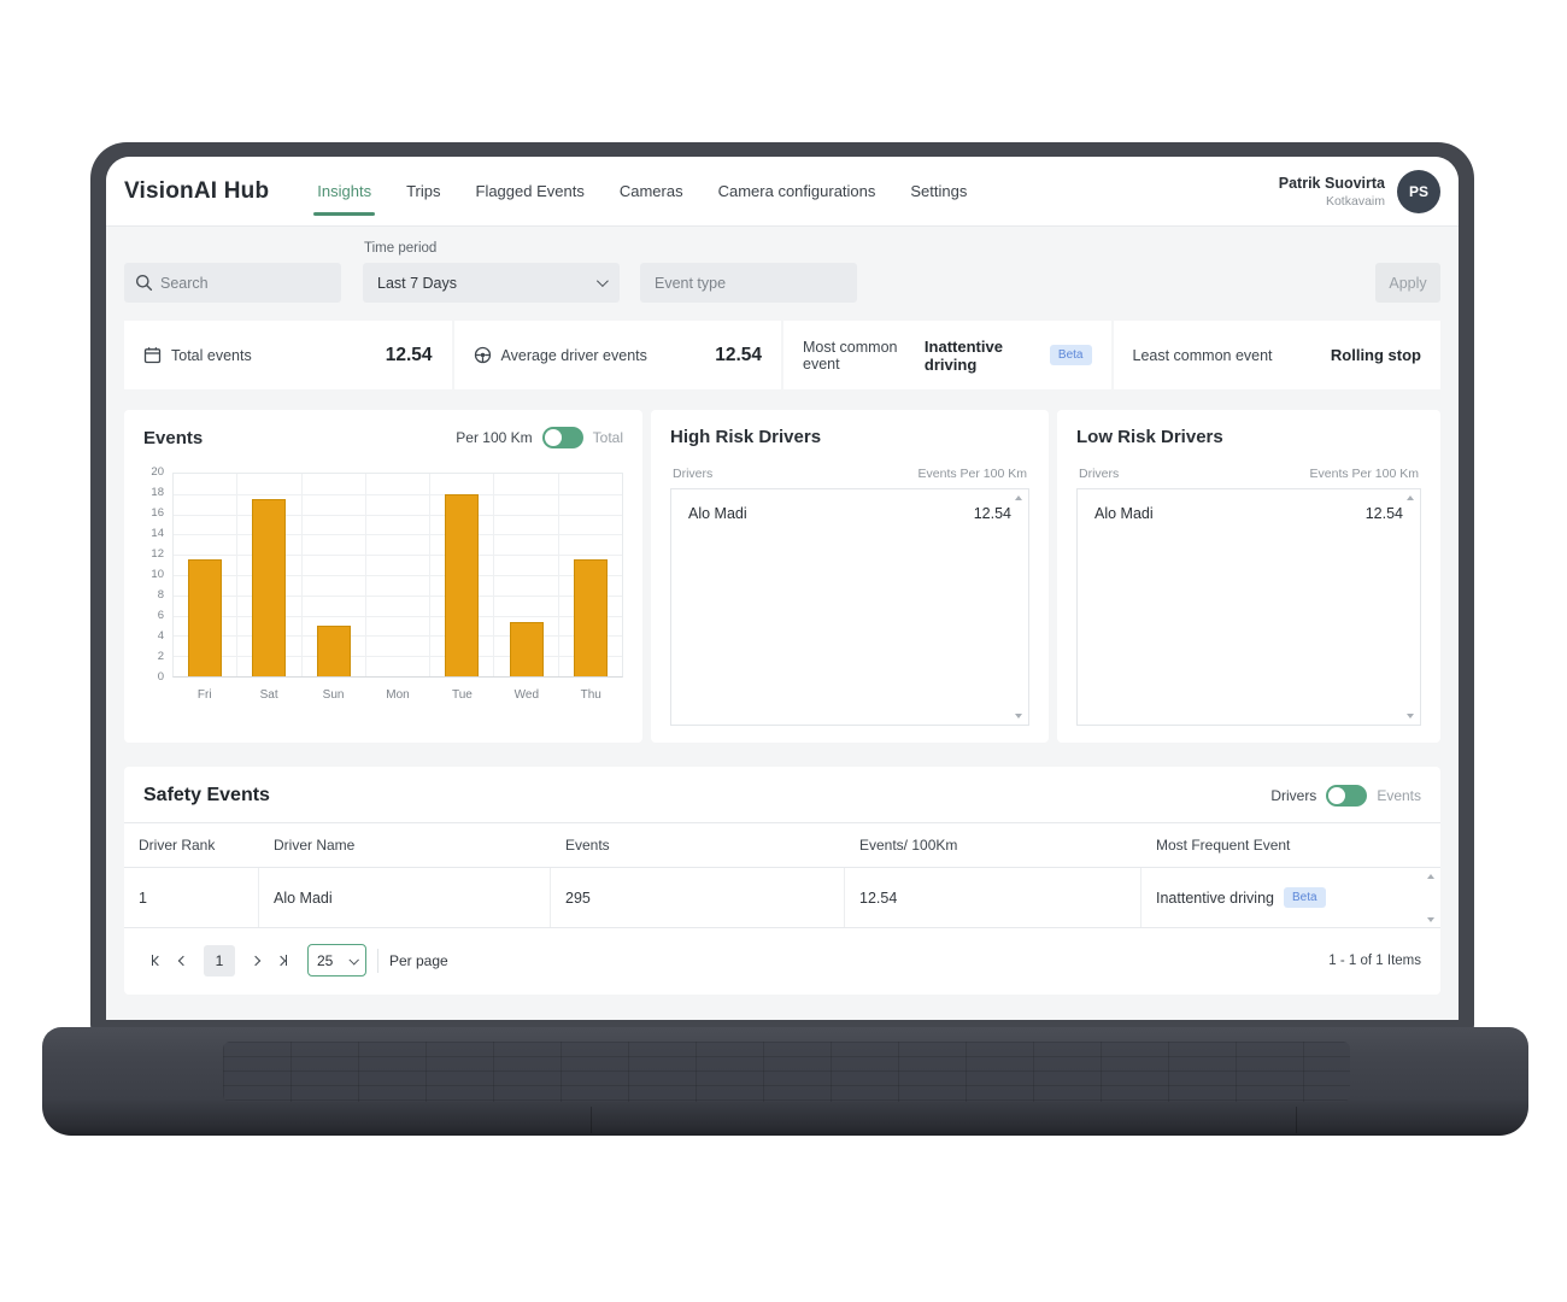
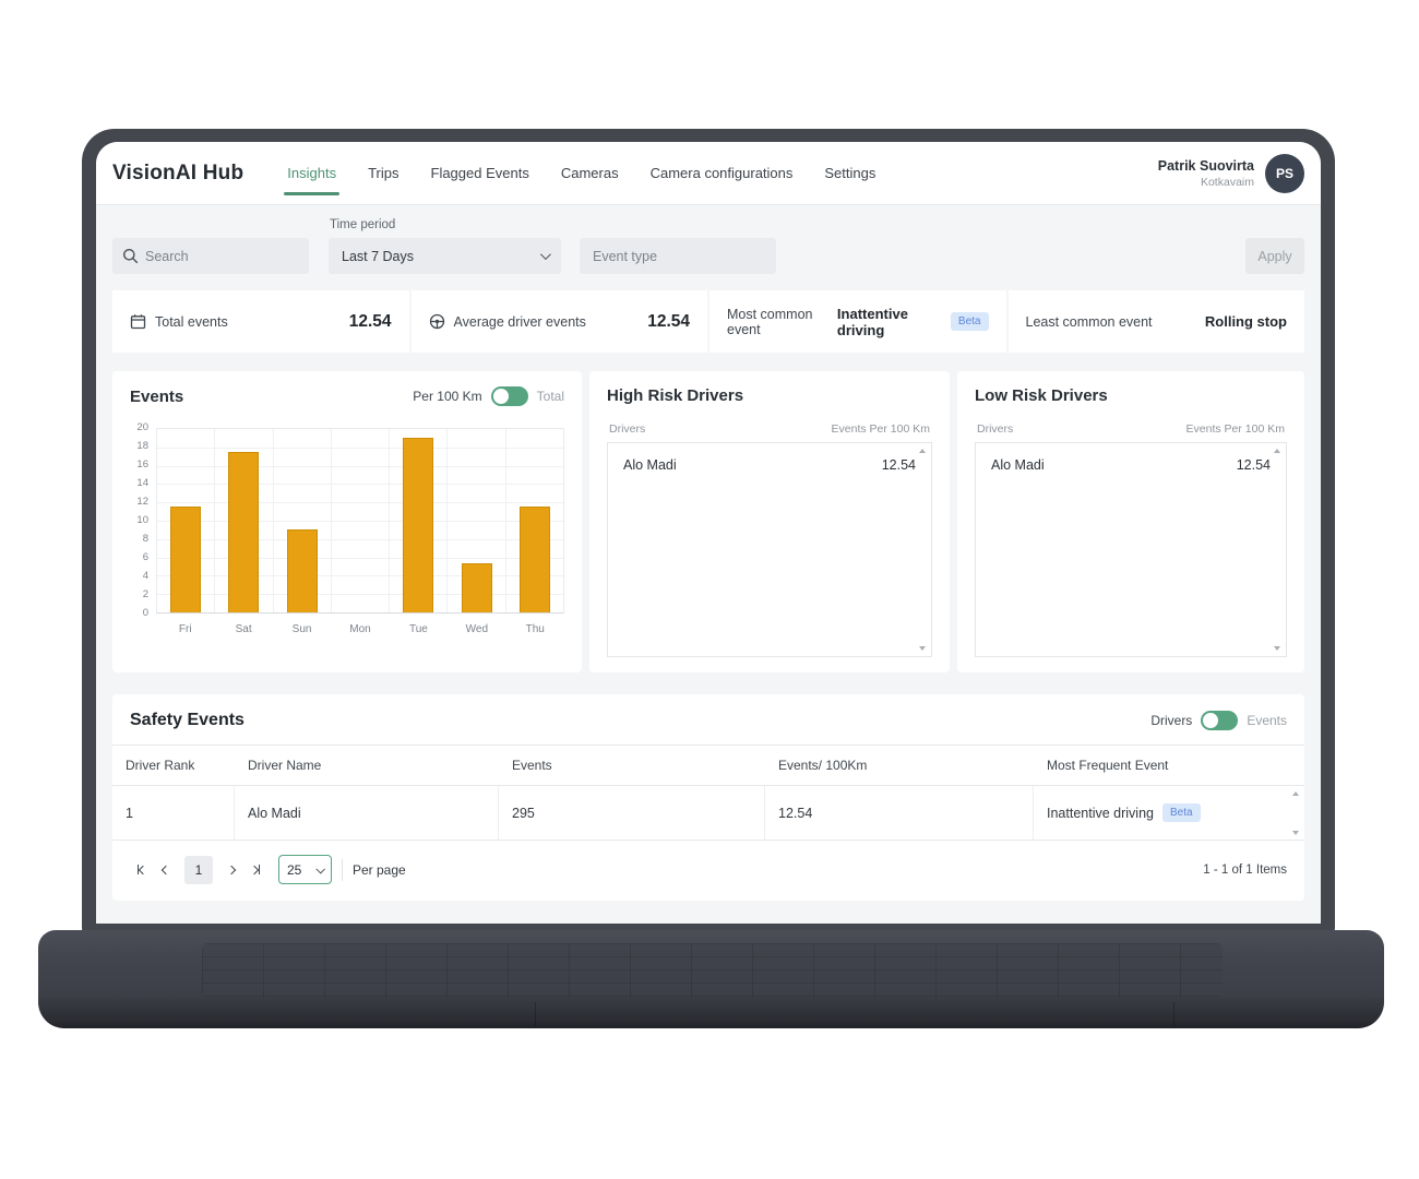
Sun: 5 -> 9
Tue: 18 -> 19
